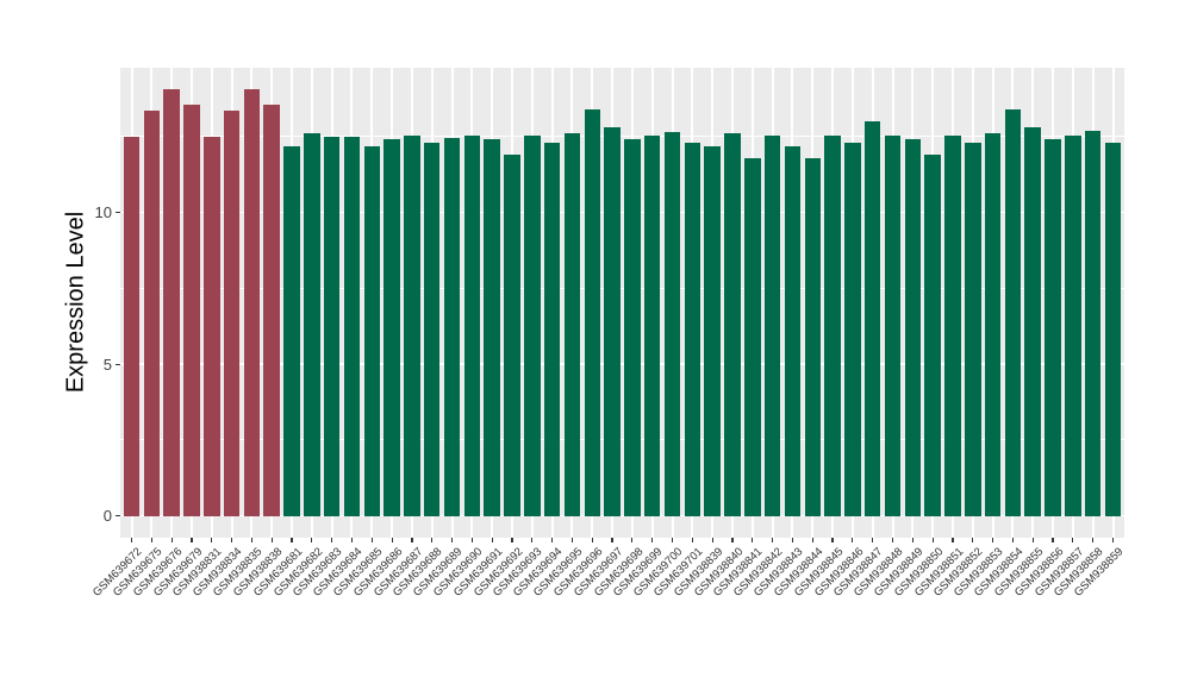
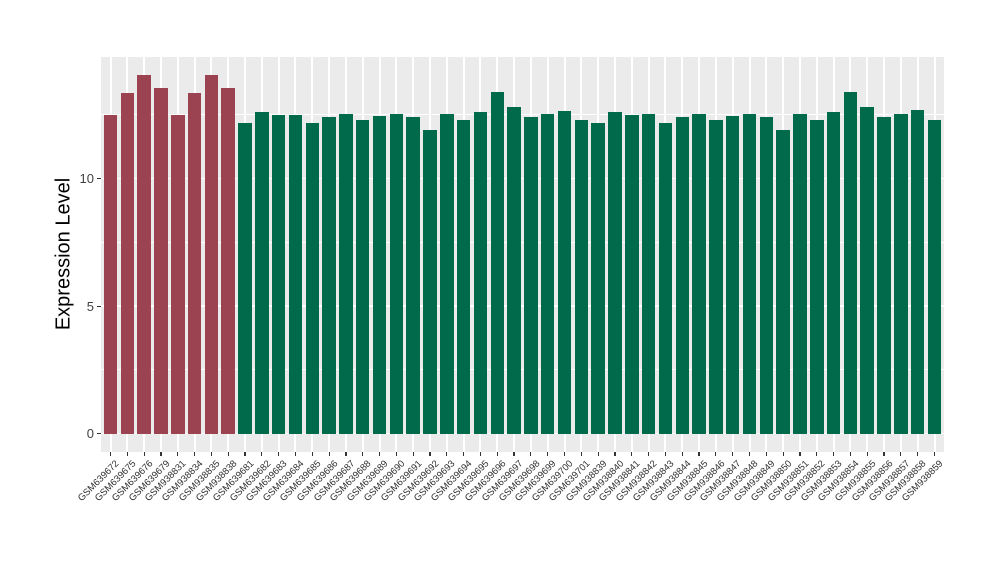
GSM938841: 11.8 -> 12.5
GSM938844: 11.8 -> 12.4
GSM938847: 13.0 -> 12.4
